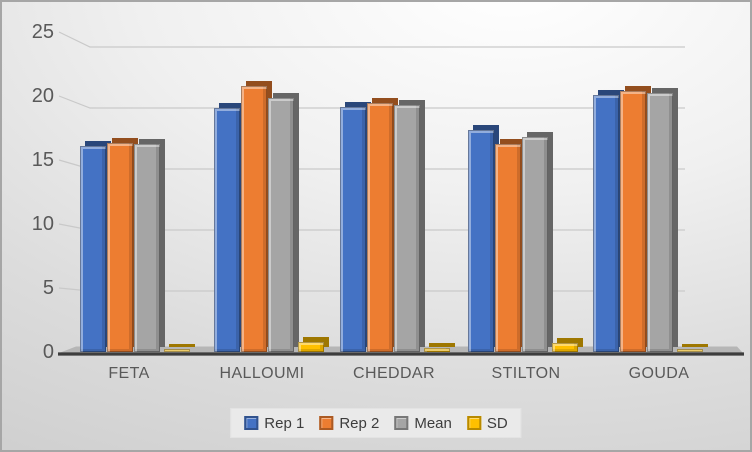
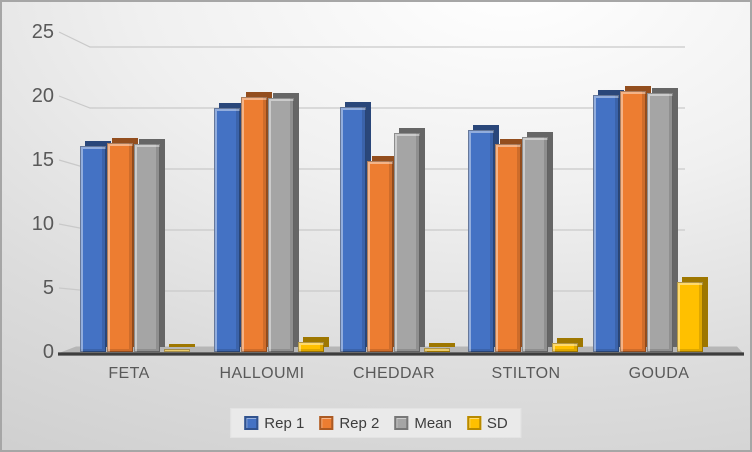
Rep 2/HALLOUMI: 20.6 -> 19.8
Rep 2/CHEDDAR: 19.3 -> 14.8
Mean/CHEDDAR: 19.1 -> 17.0
SD/GOUDA: 0.2 -> 5.4
